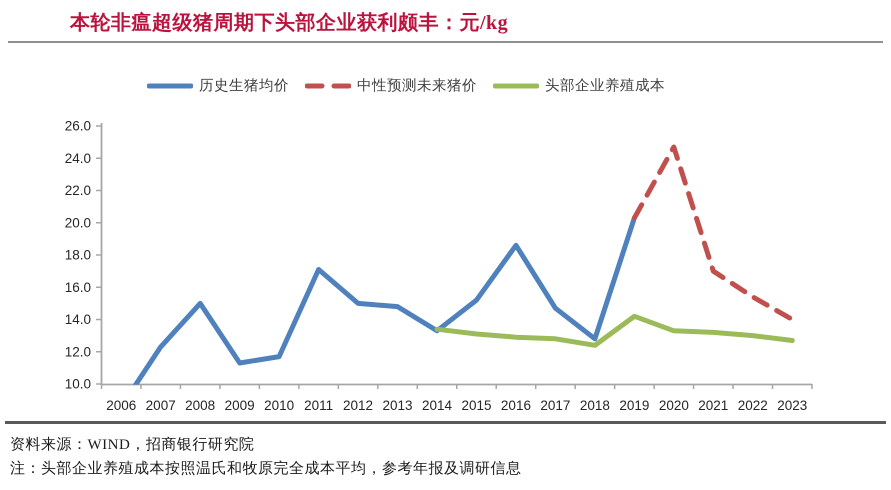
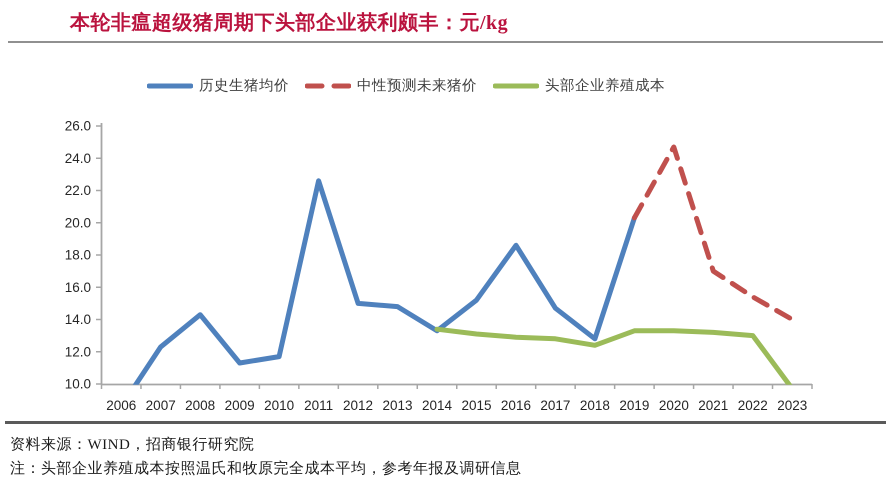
历史生猪均价/2008: 15.0 -> 14.3
历史生猪均价/2011: 17.1 -> 22.6
头部企业养殖成本/2019: 14.2 -> 13.3
头部企业养殖成本/2023: 12.7 -> 9.7
